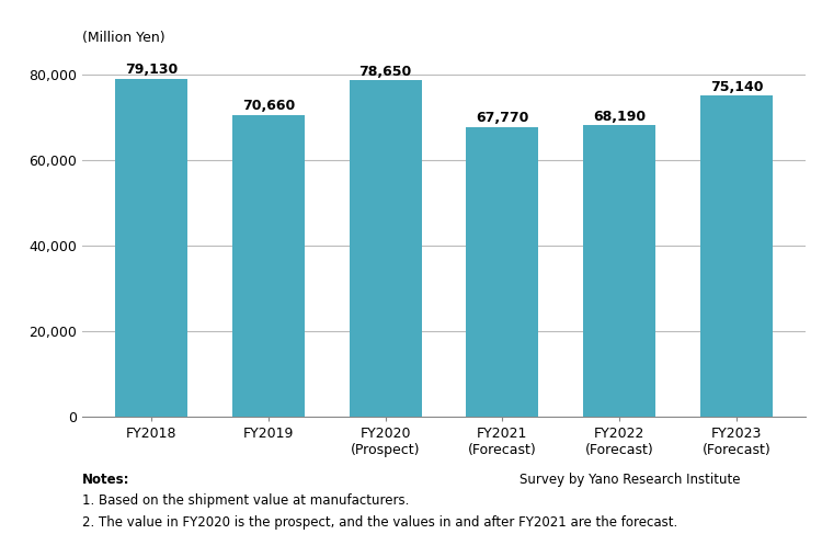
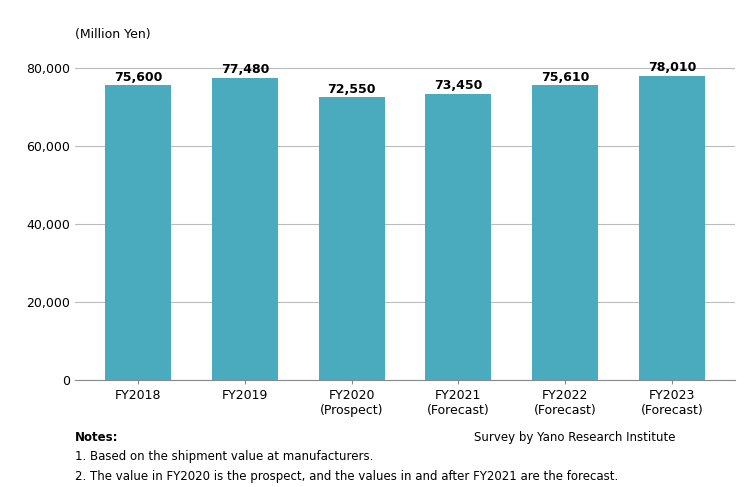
FY2018: 79,130 -> 75,600
FY2019: 70,660 -> 77,480
FY2020 (Prospect): 78,650 -> 72,550
FY2021 (Forecast): 67,770 -> 73,450
FY2022 (Forecast): 68,190 -> 75,610
FY2023 (Forecast): 75,140 -> 78,010
